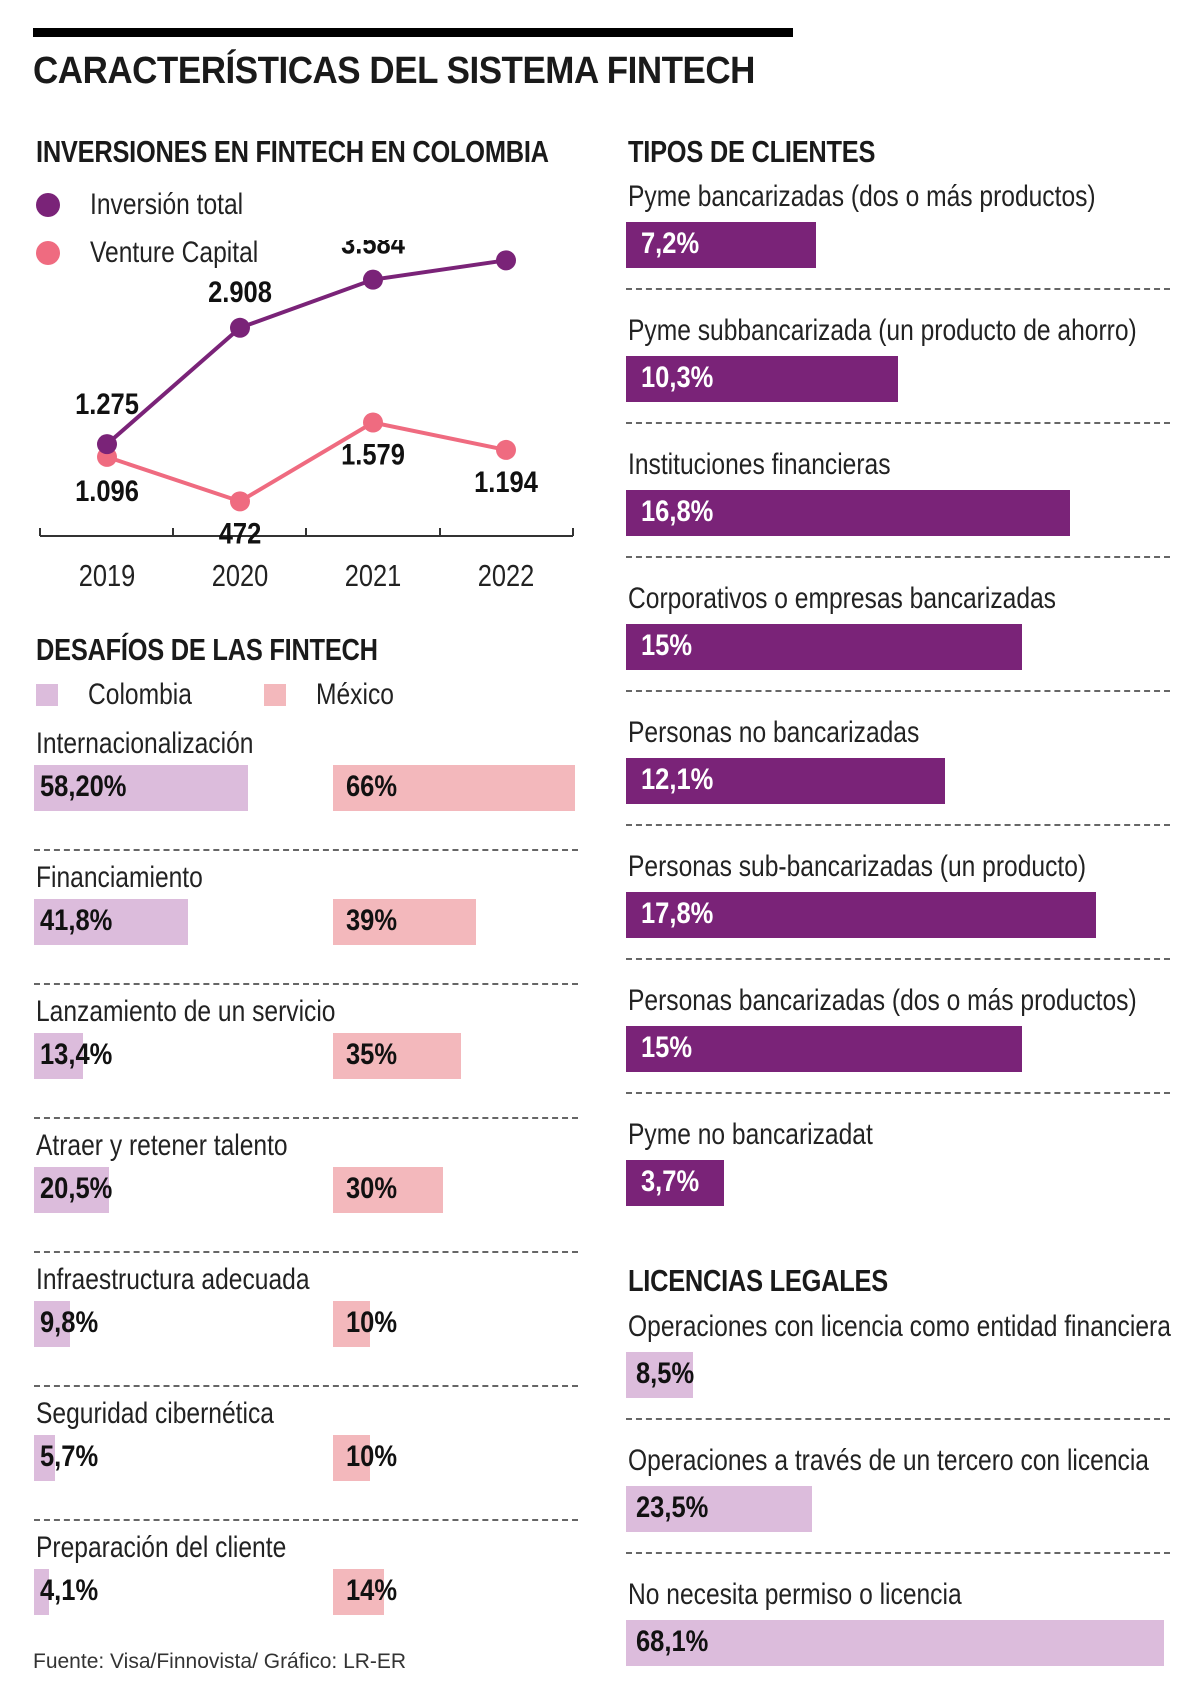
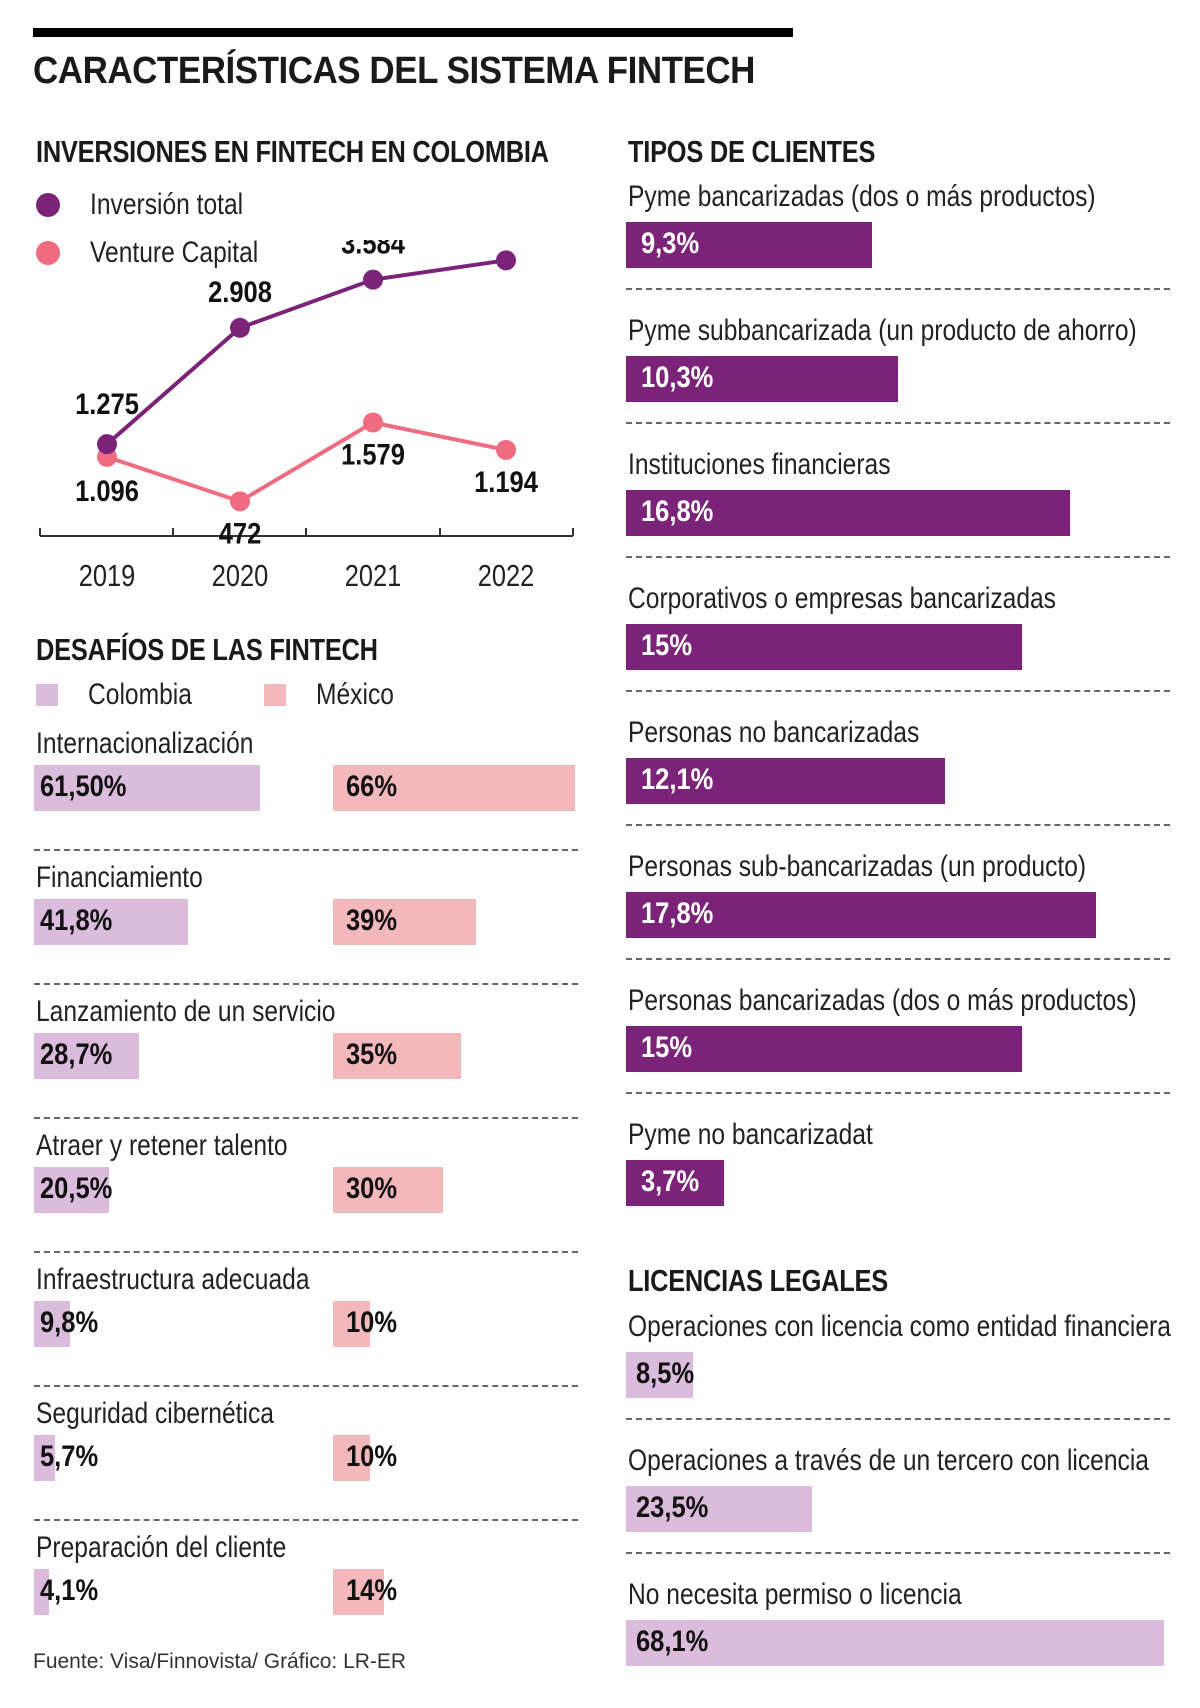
DESAFÍOS DE LAS FINTECH/Colombia/Internacionalización: 58,20% -> 61,50%
DESAFÍOS DE LAS FINTECH/Colombia/Lanzamiento de un servicio: 13,4% -> 28,7%
TIPOS DE CLIENTES/Pyme bancarizadas (dos o más productos): 7,2% -> 9,3%
